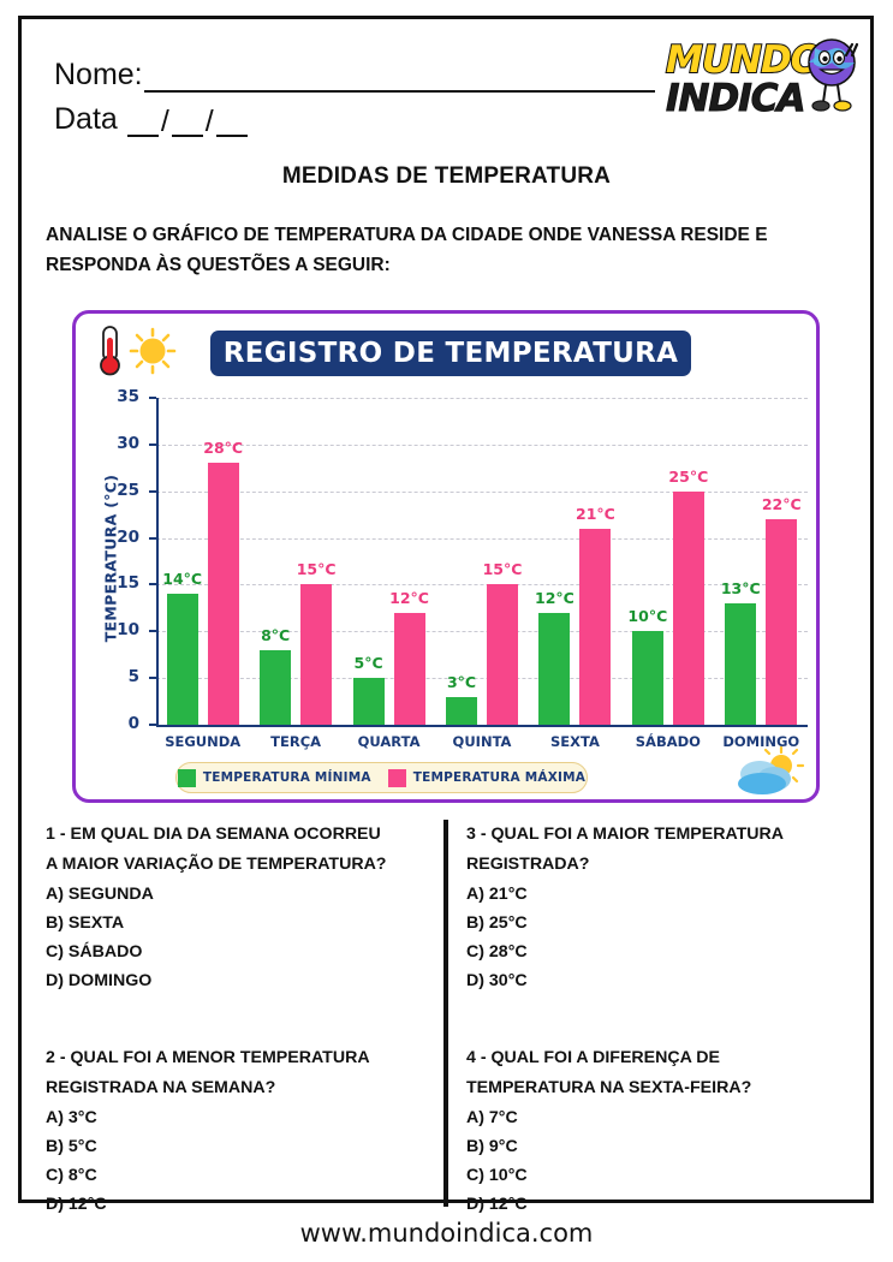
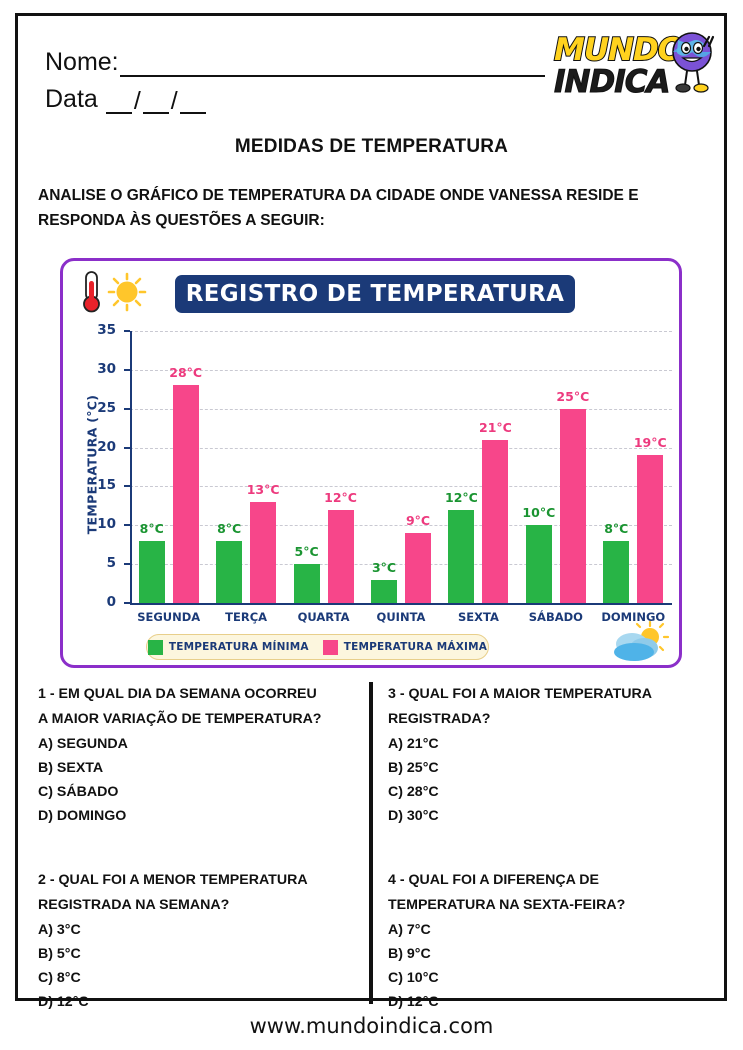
TEMPERATURA MÍNIMA/SEGUNDA: 14°C -> 8°C
TEMPERATURA MÁXIMA/TERÇA: 15°C -> 13°C
TEMPERATURA MÁXIMA/QUINTA: 15°C -> 9°C
TEMPERATURA MÍNIMA/DOMINGO: 13°C -> 8°C
TEMPERATURA MÁXIMA/DOMINGO: 22°C -> 19°C
